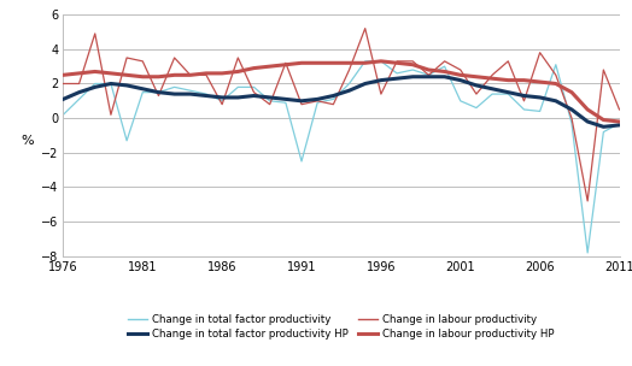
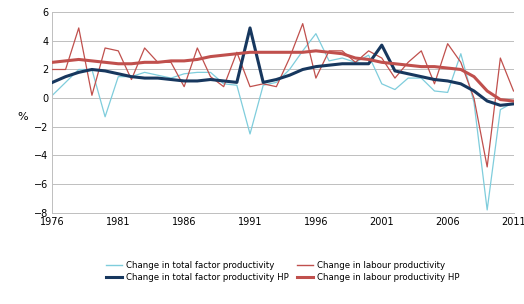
Change in total factor productivity/1986: 1.0 -> 1.7
Change in total factor productivity HP/1991: 1.0 -> 4.9
Change in total factor productivity/1996: 3.3 -> 4.5
Change in total factor productivity HP/2001: 2.2 -> 3.7
